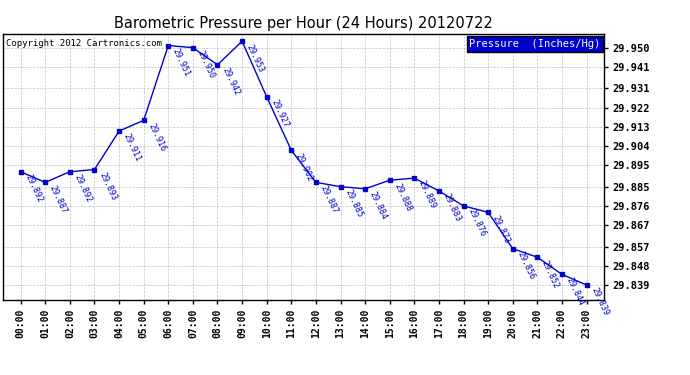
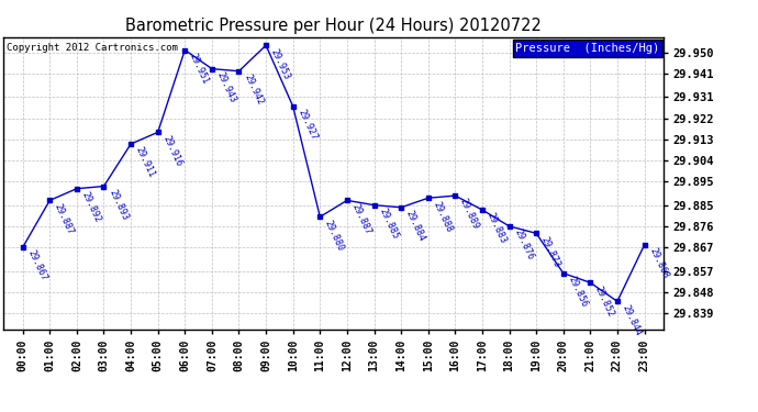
00:00: 29.892 -> 29.867
07:00: 29.950 -> 29.943
11:00: 29.902 -> 29.880
23:00: 29.839 -> 29.868
